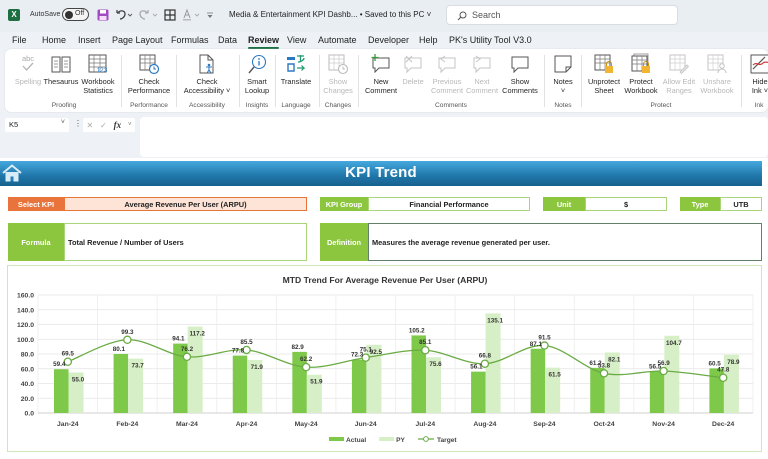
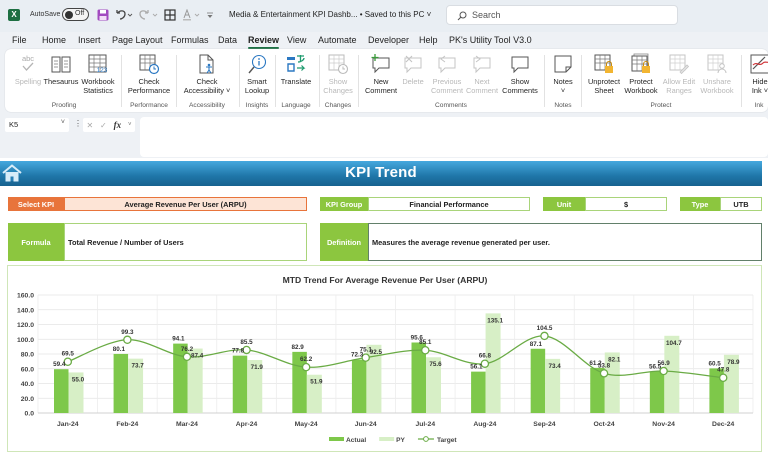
PY/Mar-24: 117.2 -> 87.4
Actual/Jul-24: 105.2 -> 95.6
PY/Sep-24: 61.5 -> 73.4
Target/Sep-24: 91.5 -> 104.5
